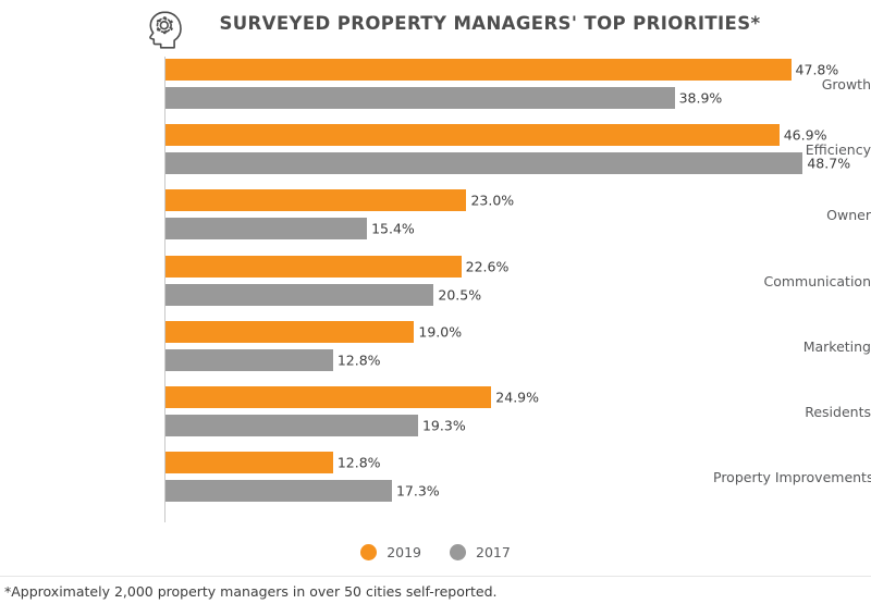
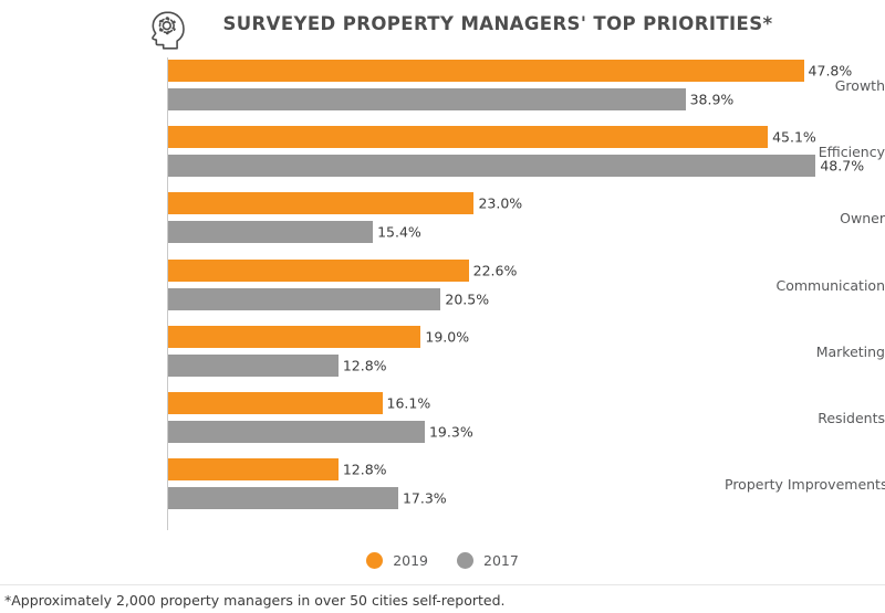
2019/Efficiency: 46.9% -> 45.1%
2019/Residents: 24.9% -> 16.1%
